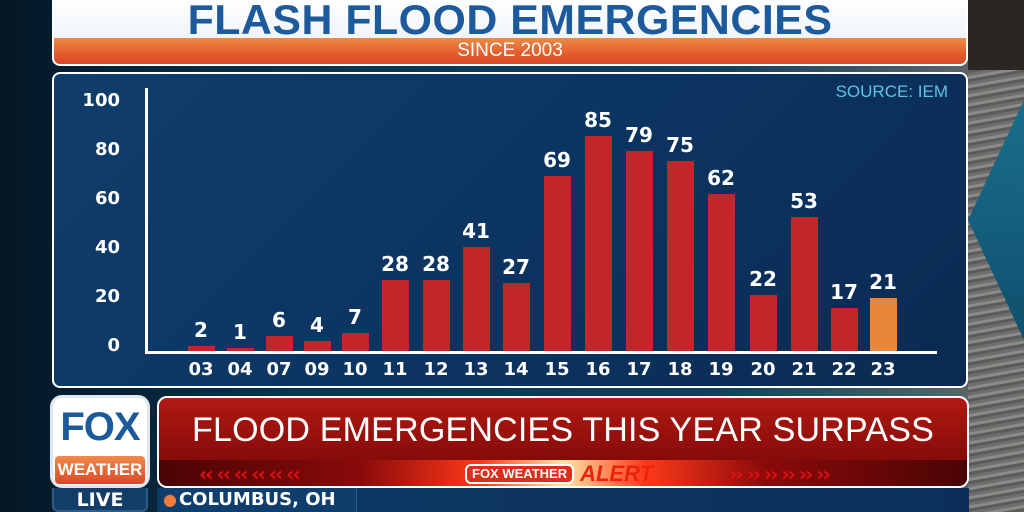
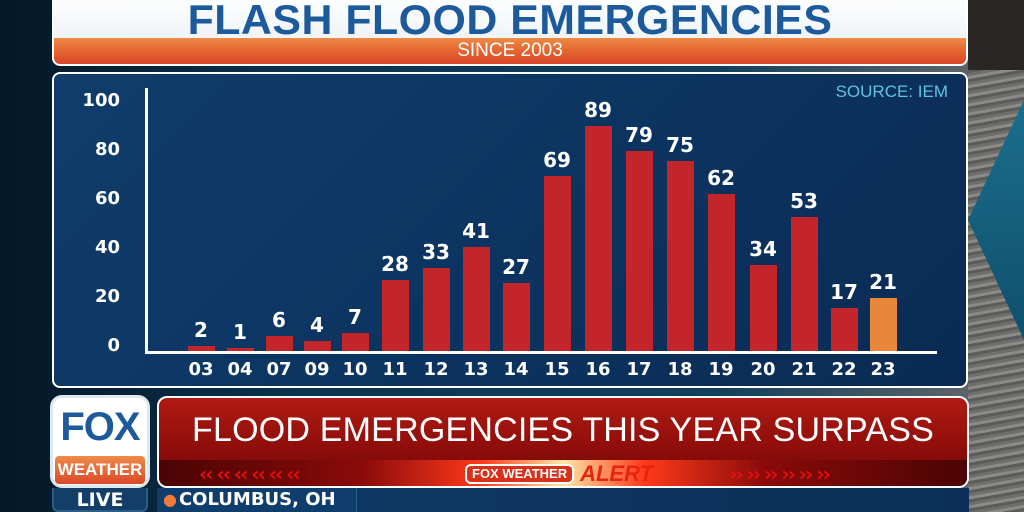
12: 28 -> 33
16: 85 -> 89
20: 22 -> 34
